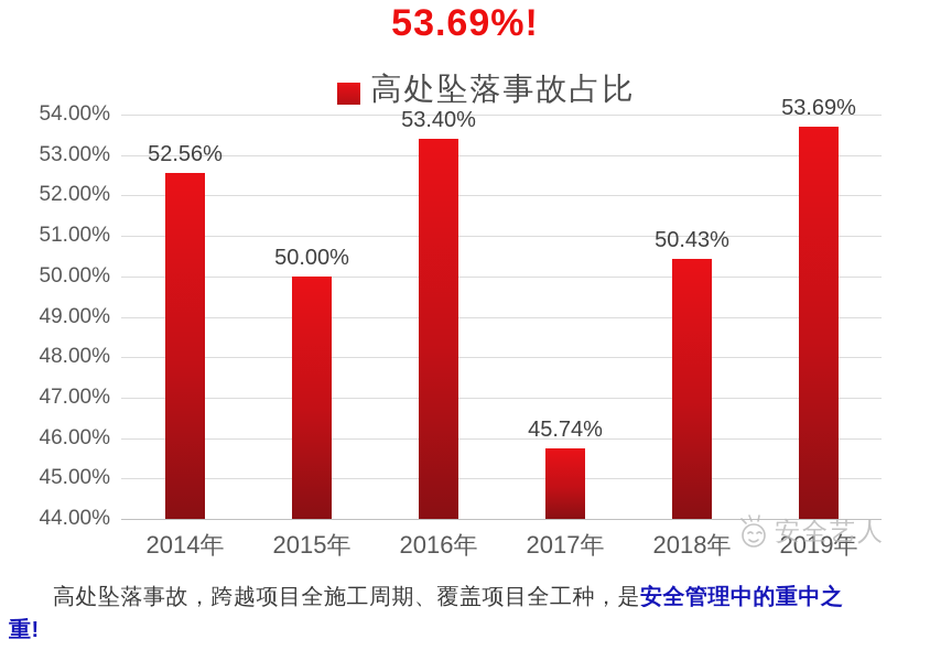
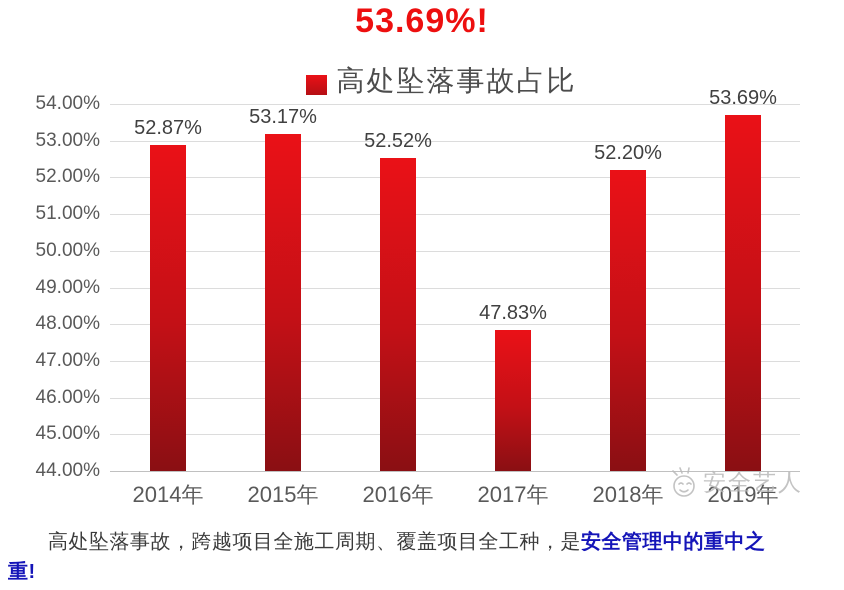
2014年: 52.56% -> 52.87%
2015年: 50.00% -> 53.17%
2016年: 53.40% -> 52.52%
2017年: 45.74% -> 47.83%
2018年: 50.43% -> 52.20%
